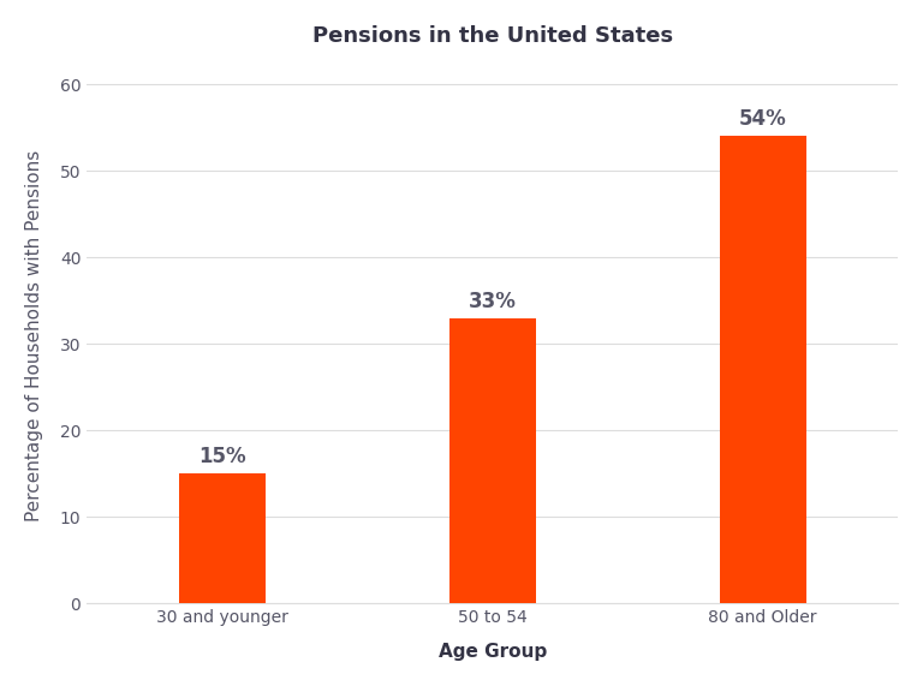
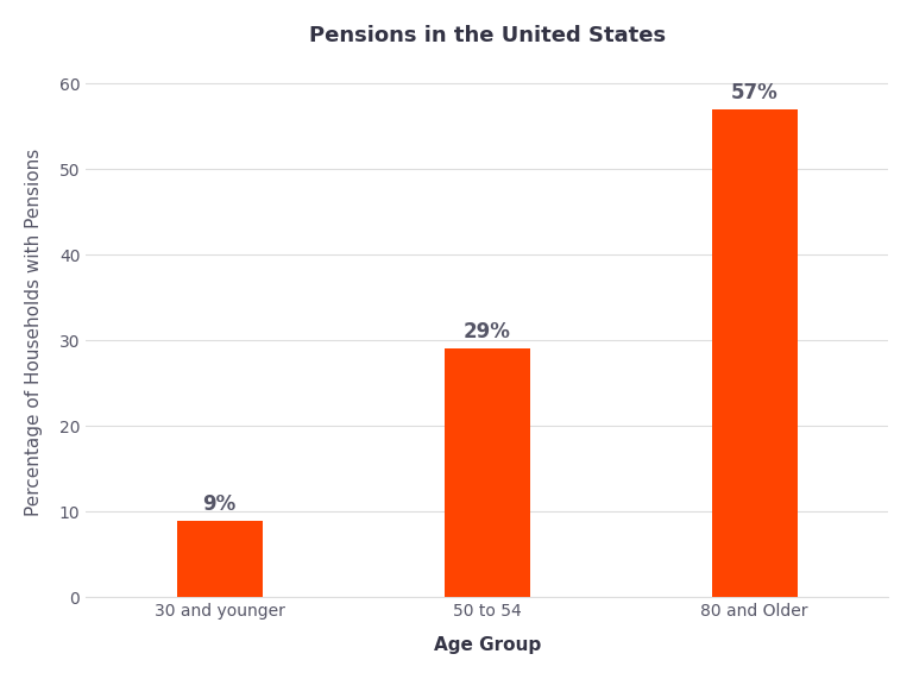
30 and younger: 15% -> 9%
50 to 54: 33% -> 29%
80 and Older: 54% -> 57%
